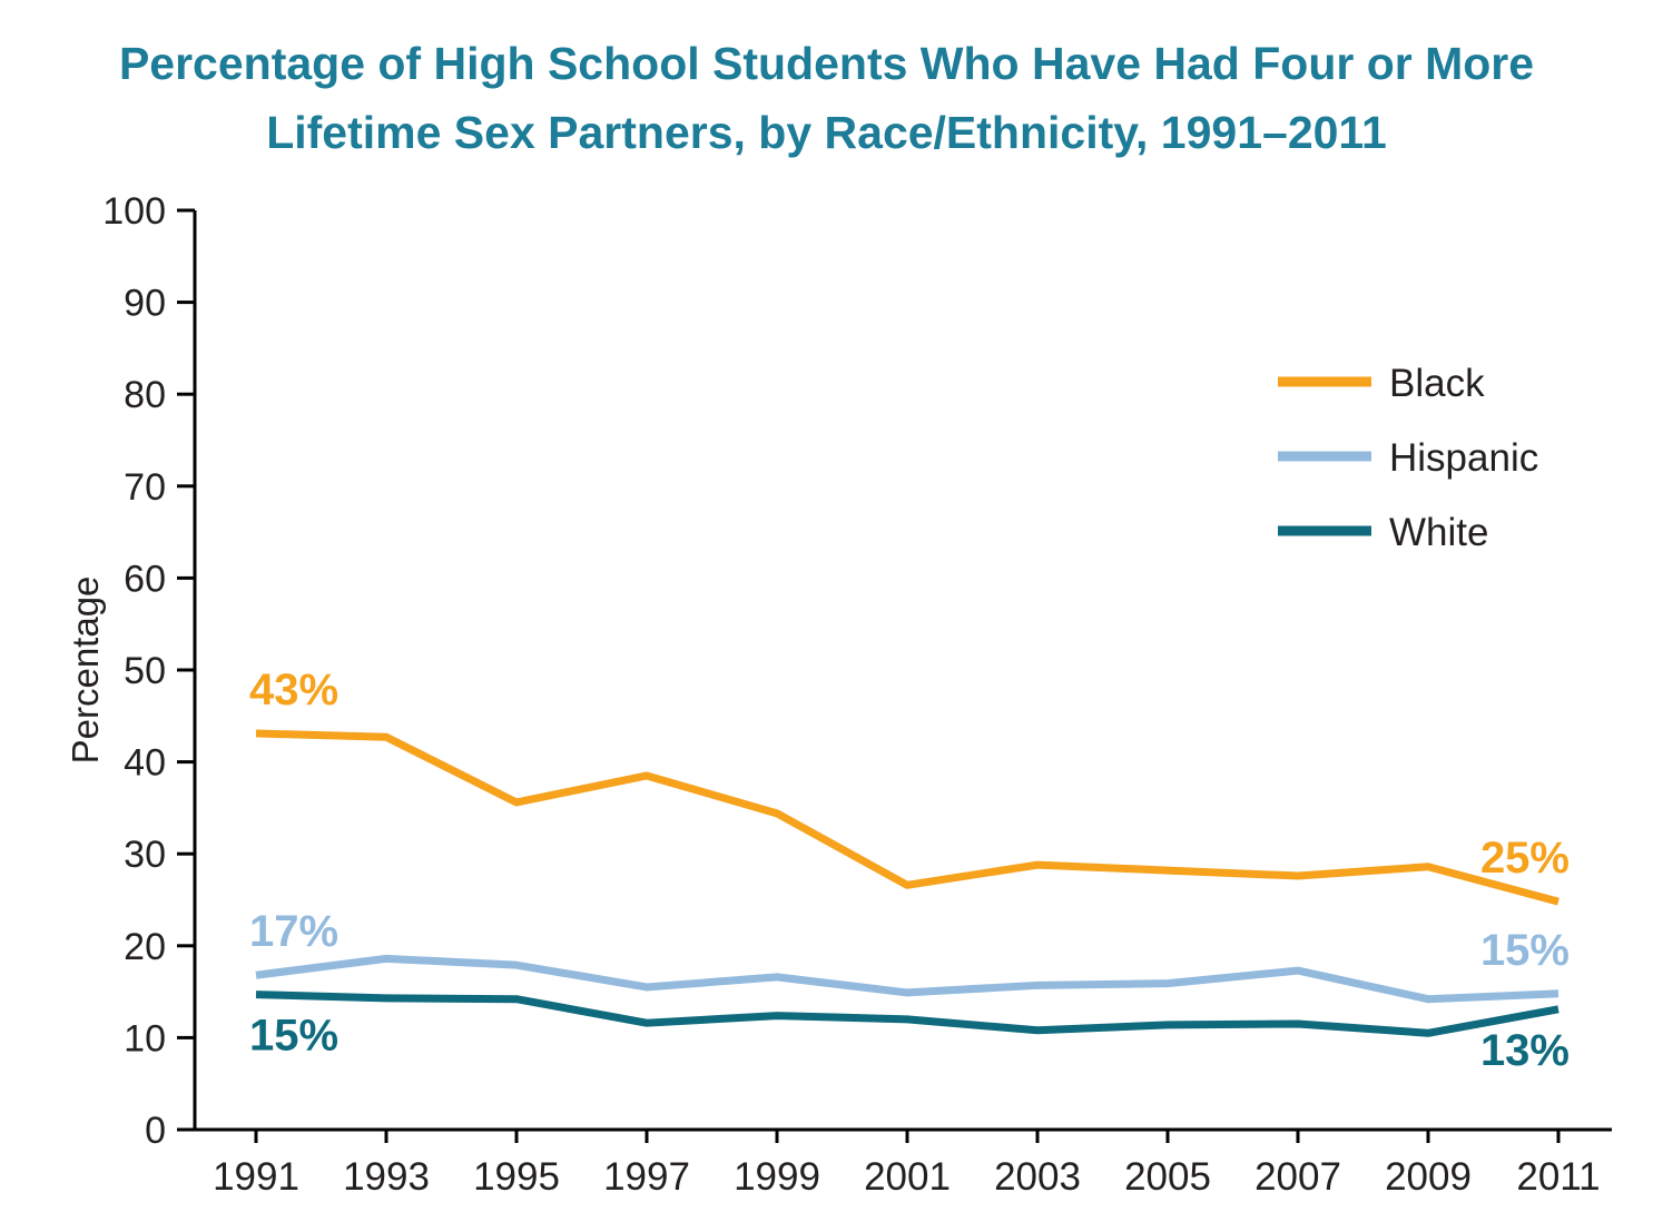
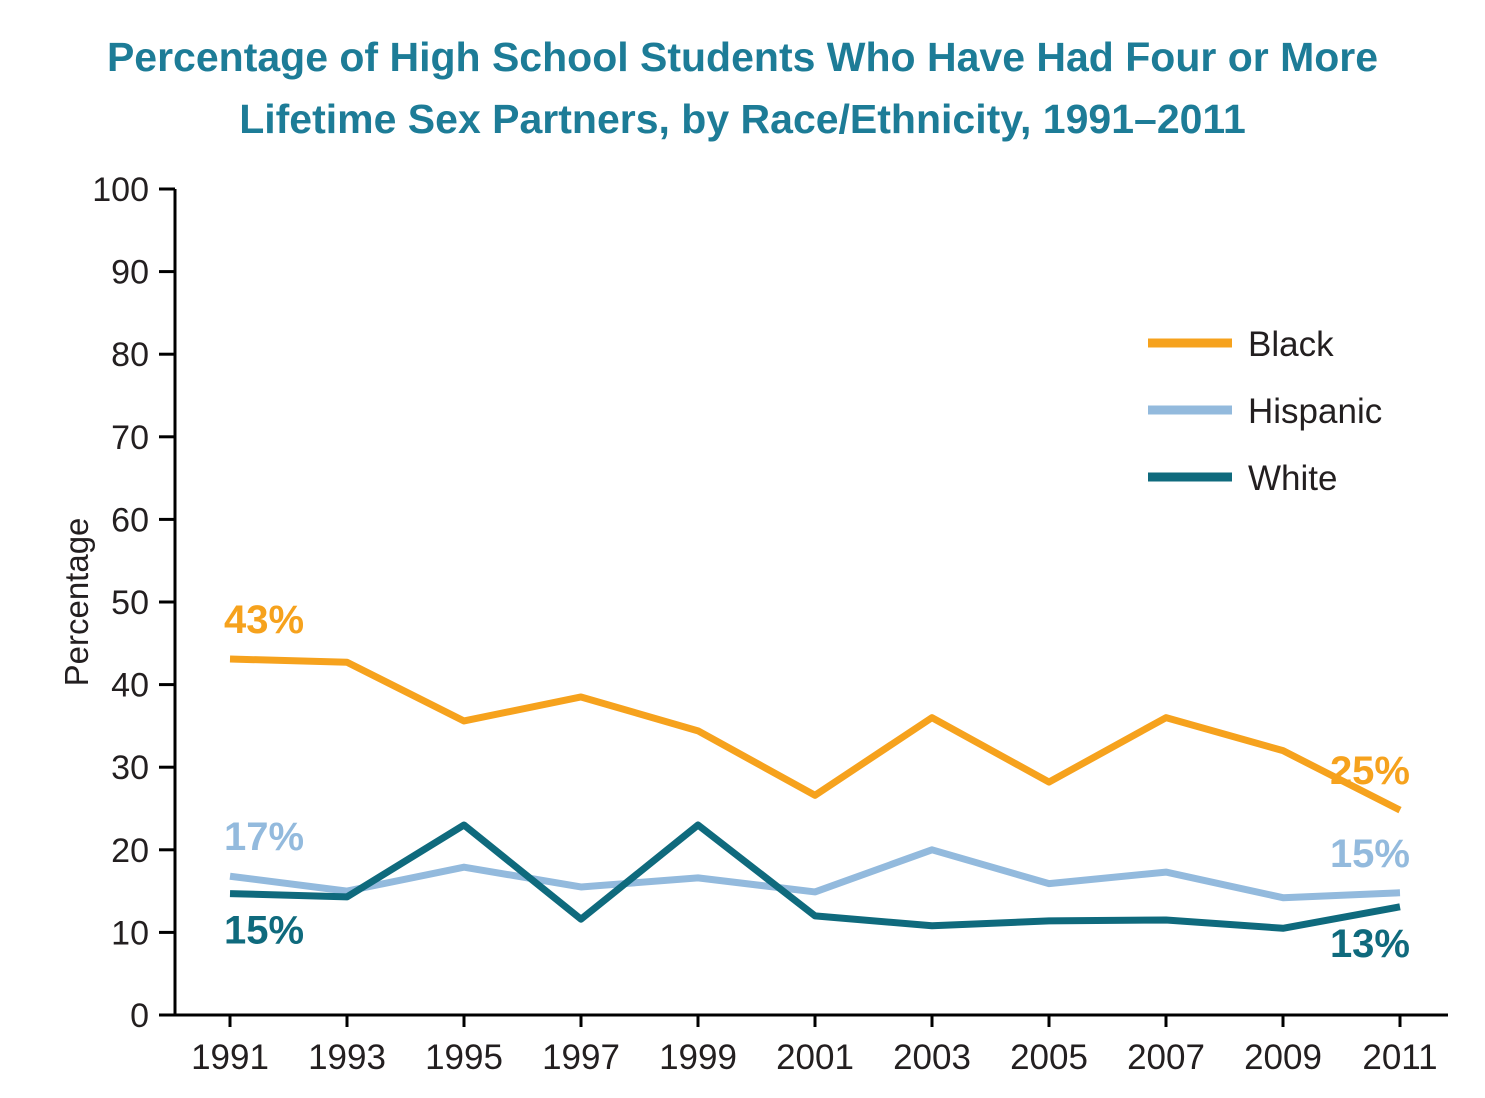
Hispanic/1993: 19 -> 15
White/1995: 14 -> 23
White/1999: 12 -> 23
Black/2003: 29 -> 36
Hispanic/2003: 16 -> 20
Black/2007: 28 -> 36
Black/2009: 29 -> 32
